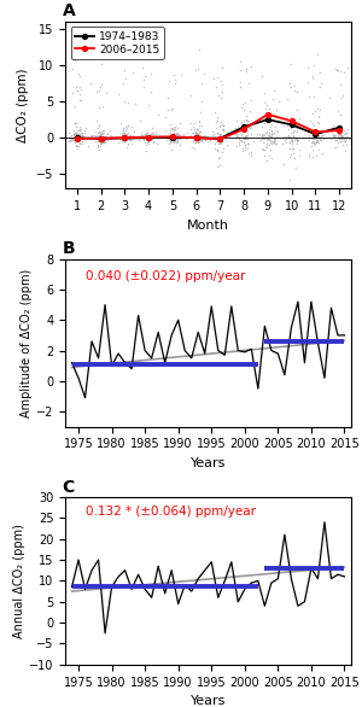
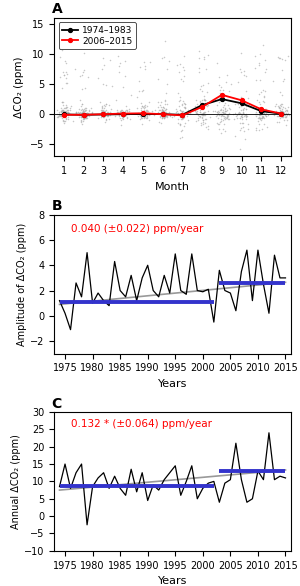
1974–1983/12: 1.4 -> 0.1
2006–2015/12: 1.0 -> 0.1
